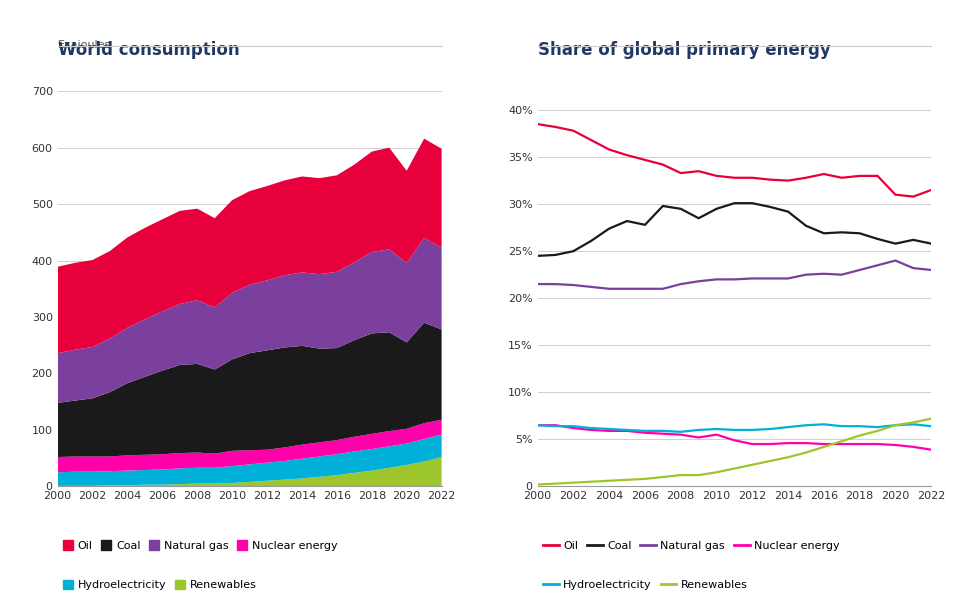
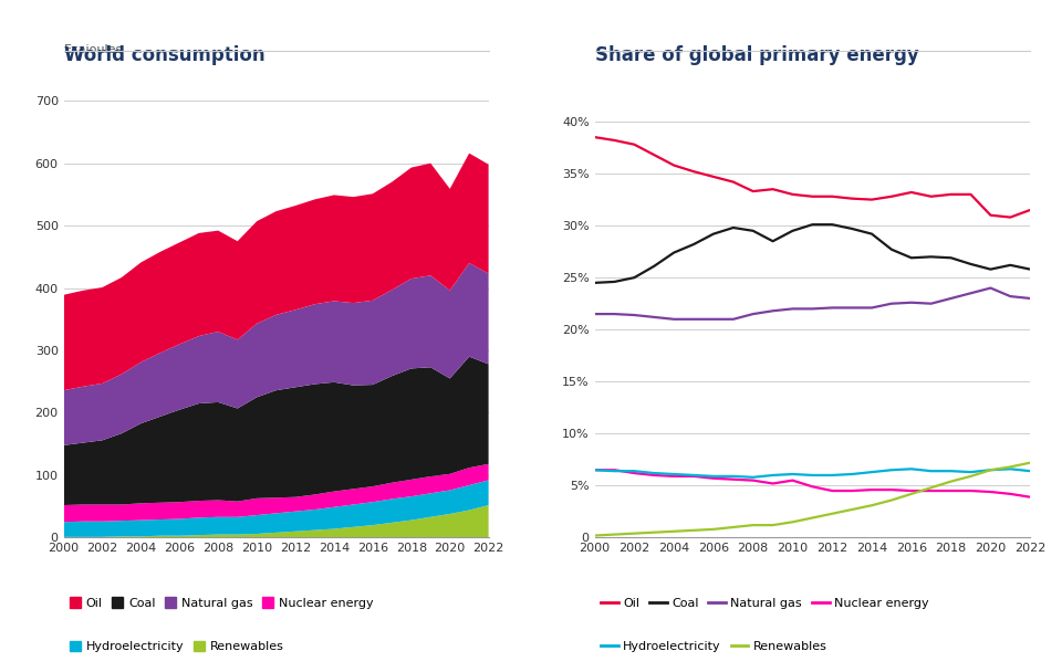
Share of global primary energy/Coal/2006: 27.8% -> 29.2%
